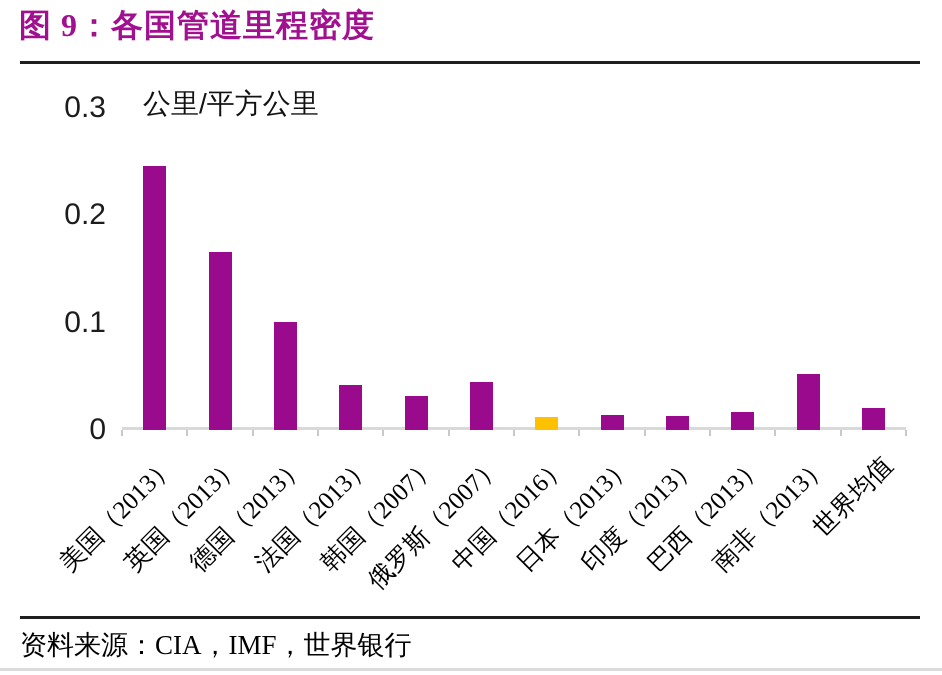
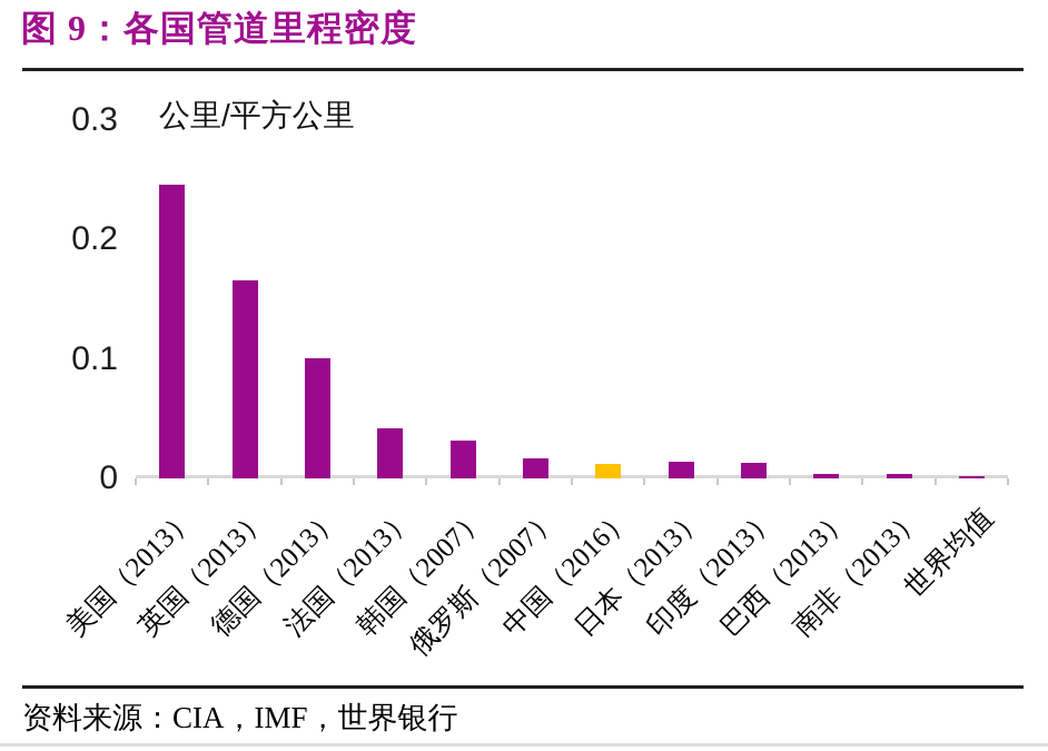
俄罗斯（2007）: 0.045 -> 0.017
巴西（2013）: 0.017 -> 0.004
南非（2013）: 0.052 -> 0.004
世界均值: 0.020 -> 0.002
